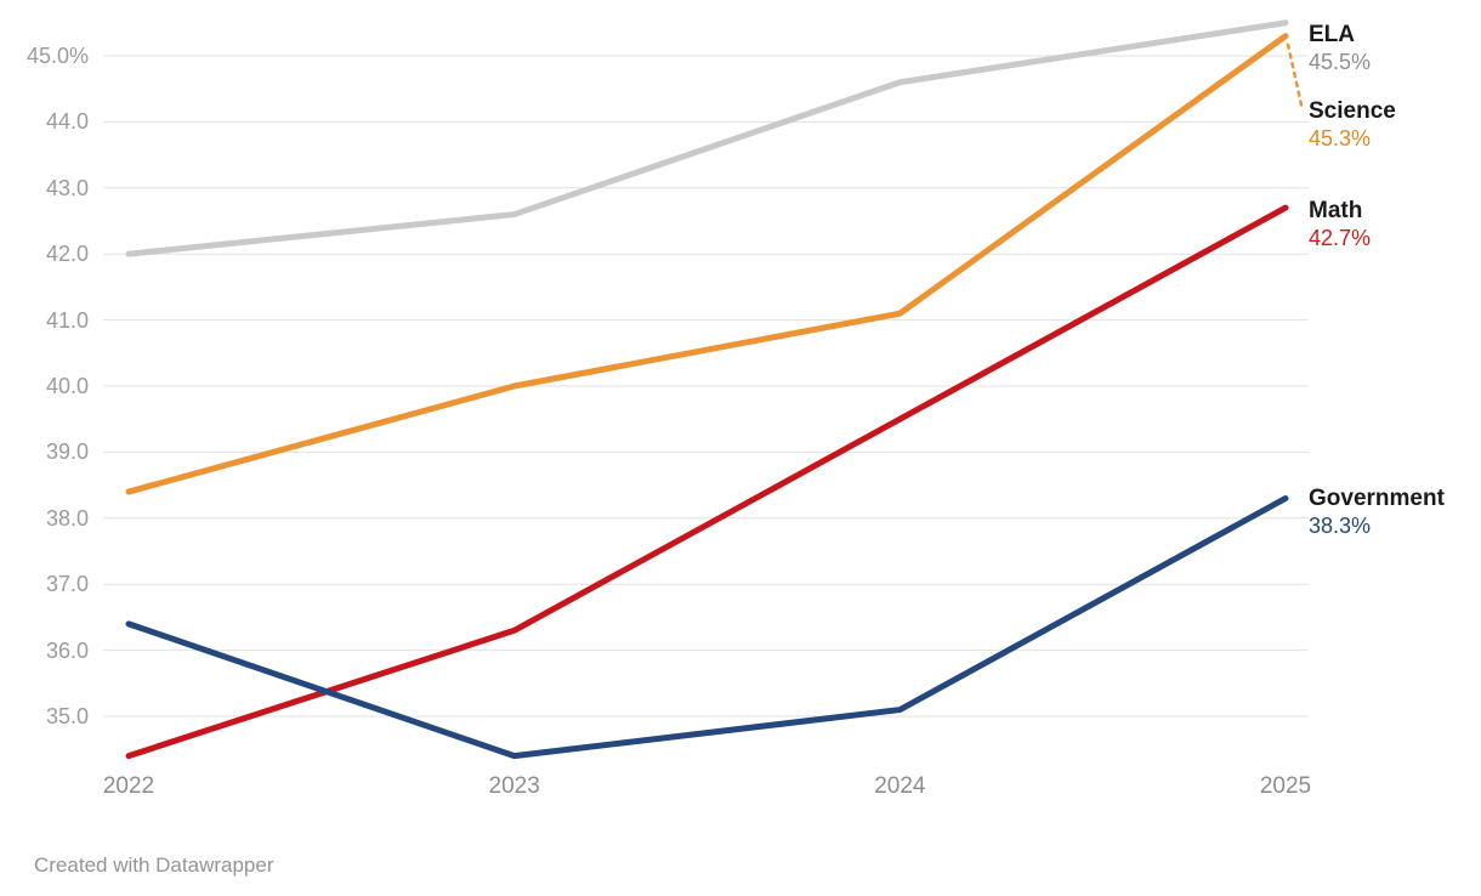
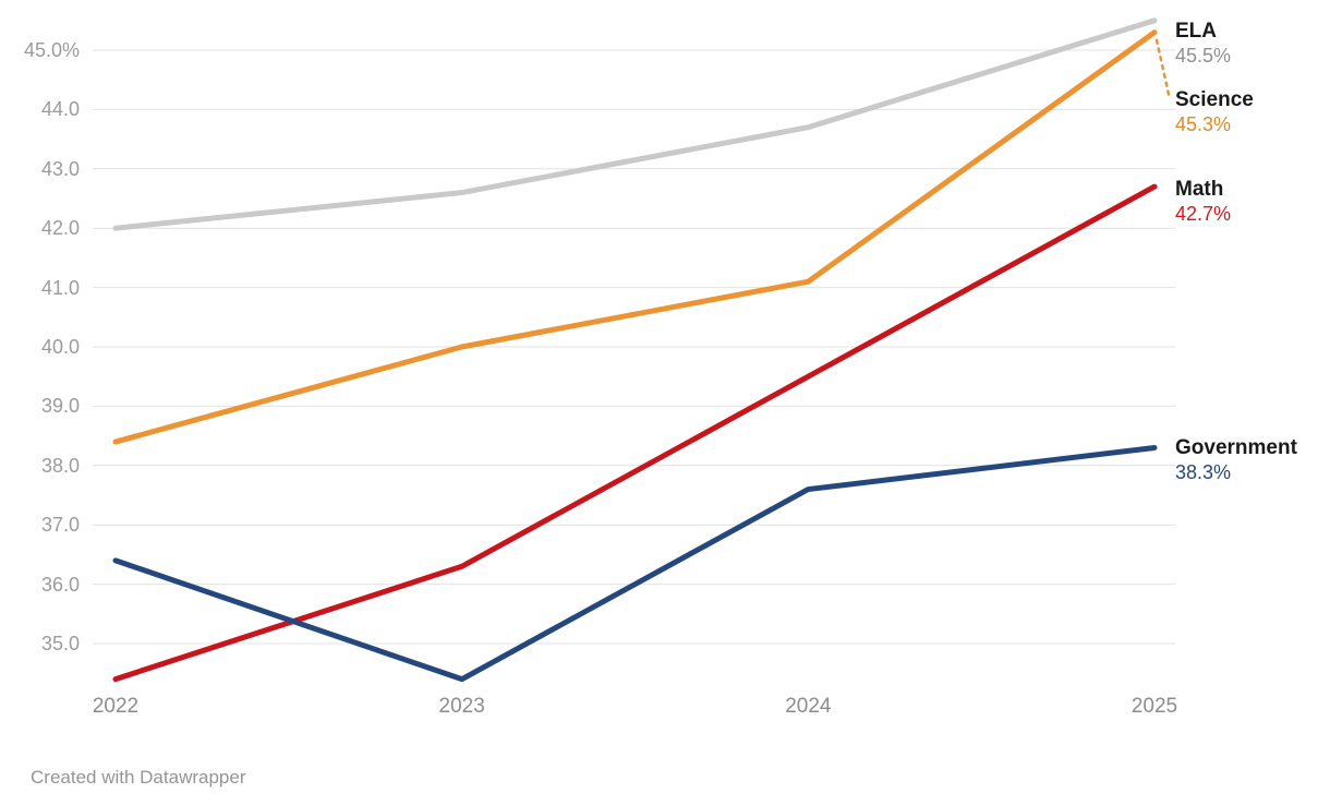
ELA/2024: 44.6% -> 43.7%
Government/2024: 35.1% -> 37.6%
